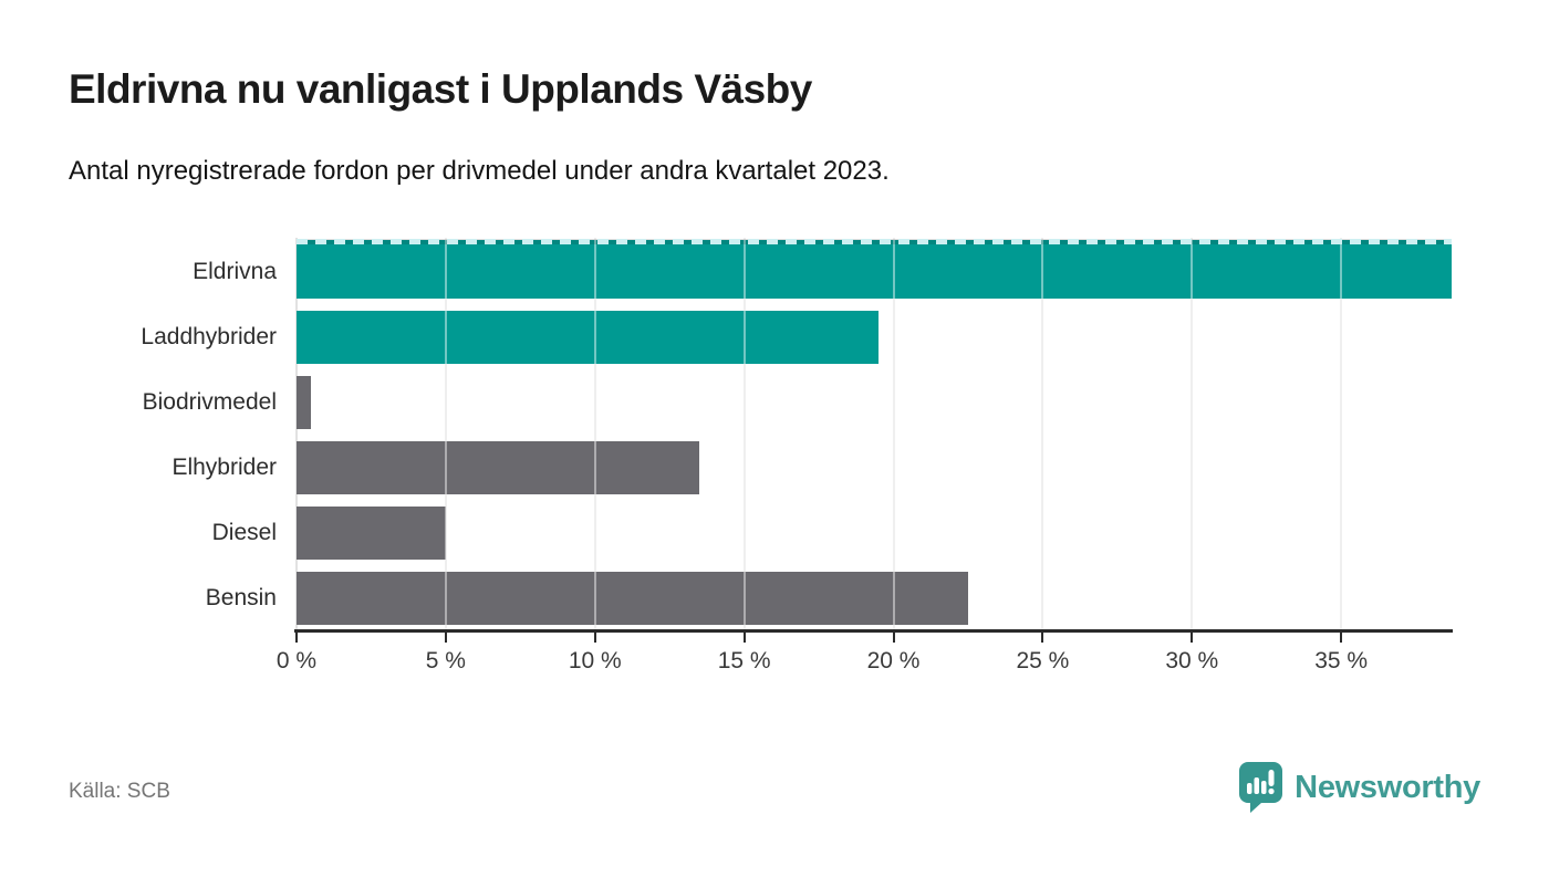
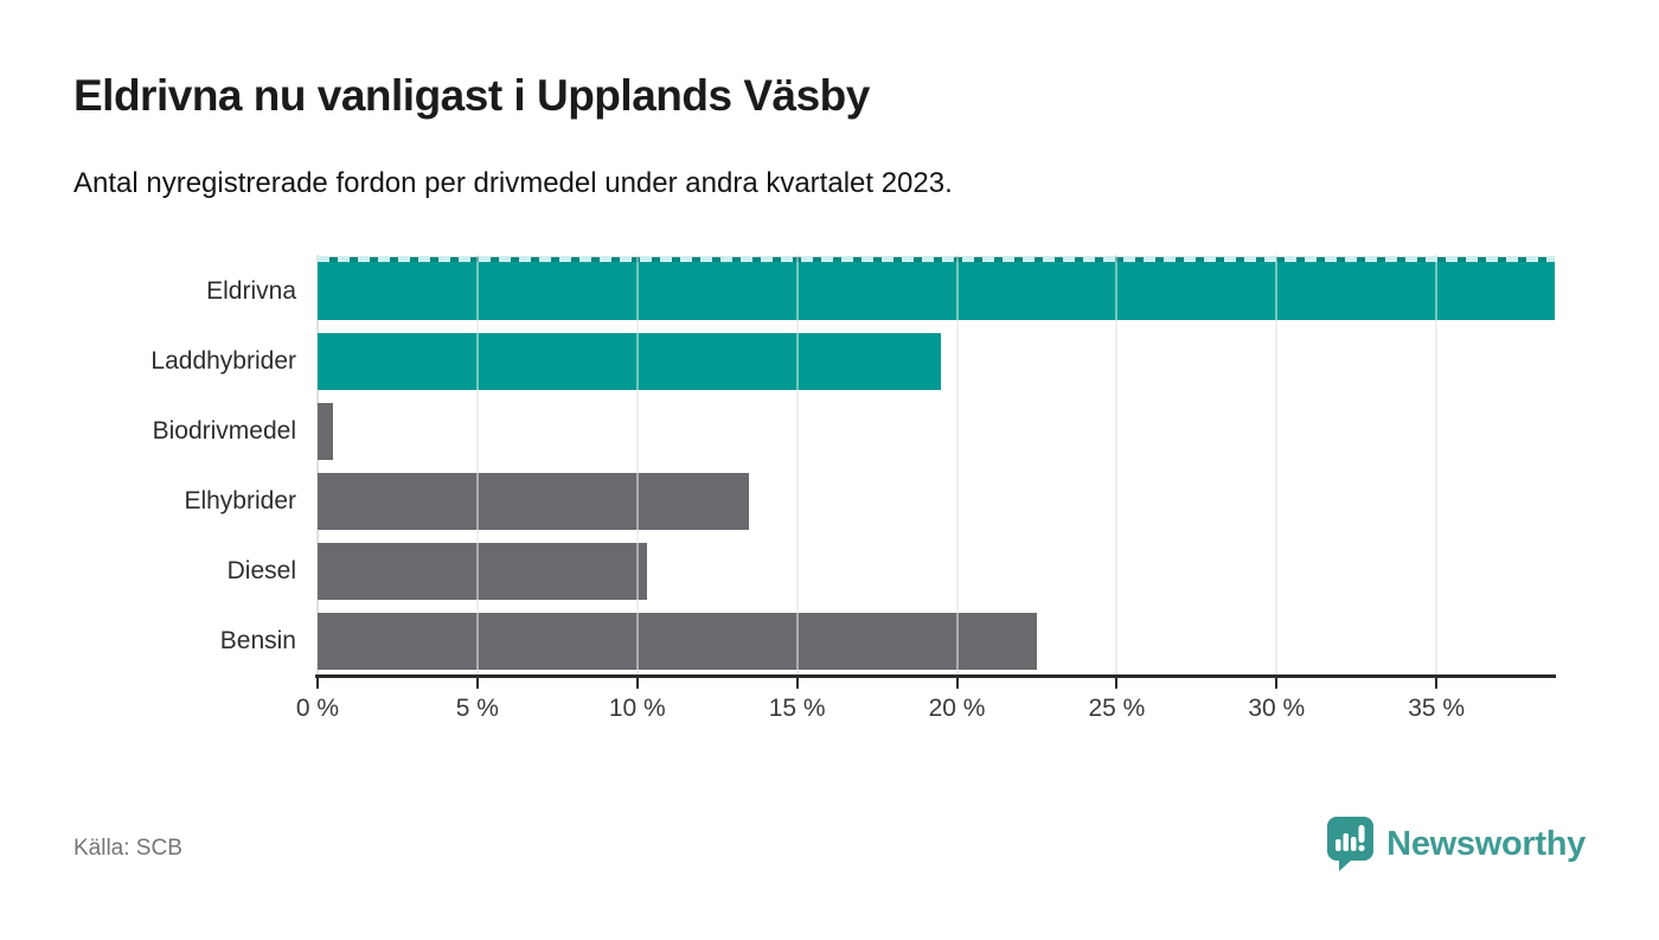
Diesel: 5.0% -> 10.3%
